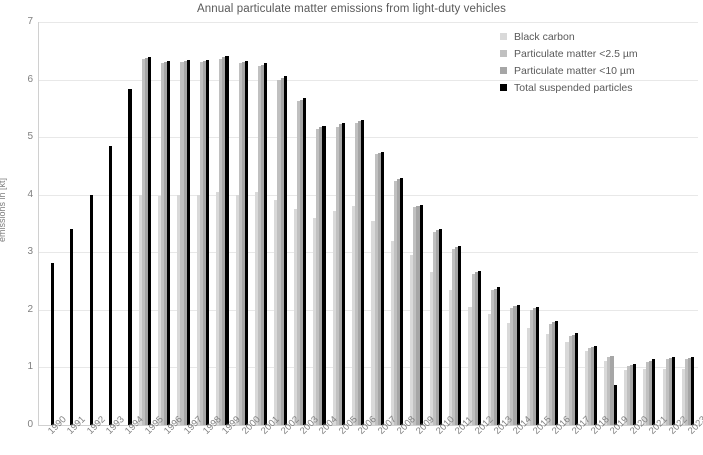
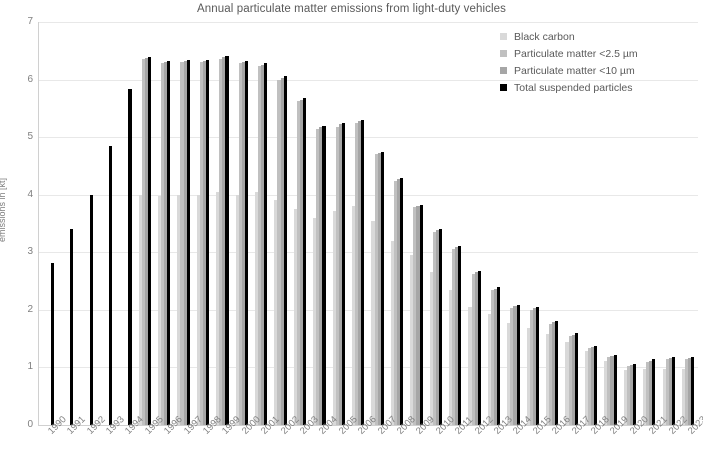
Total suspended particles/2019: 0.7 -> 1.2
